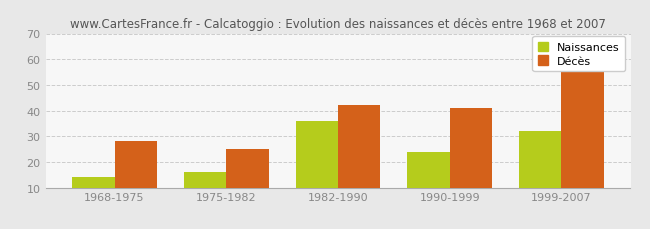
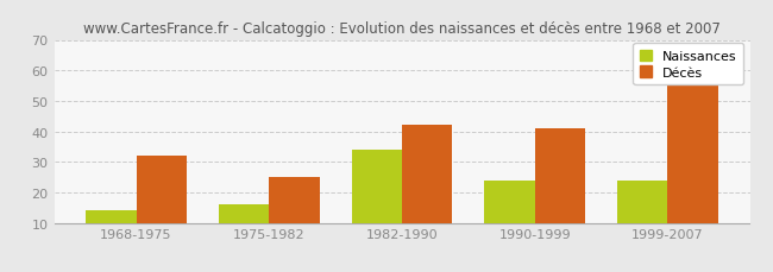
Décès/1968-1975: 28 -> 32
Naissances/1982-1990: 36 -> 34
Naissances/1999-2007: 32 -> 24
